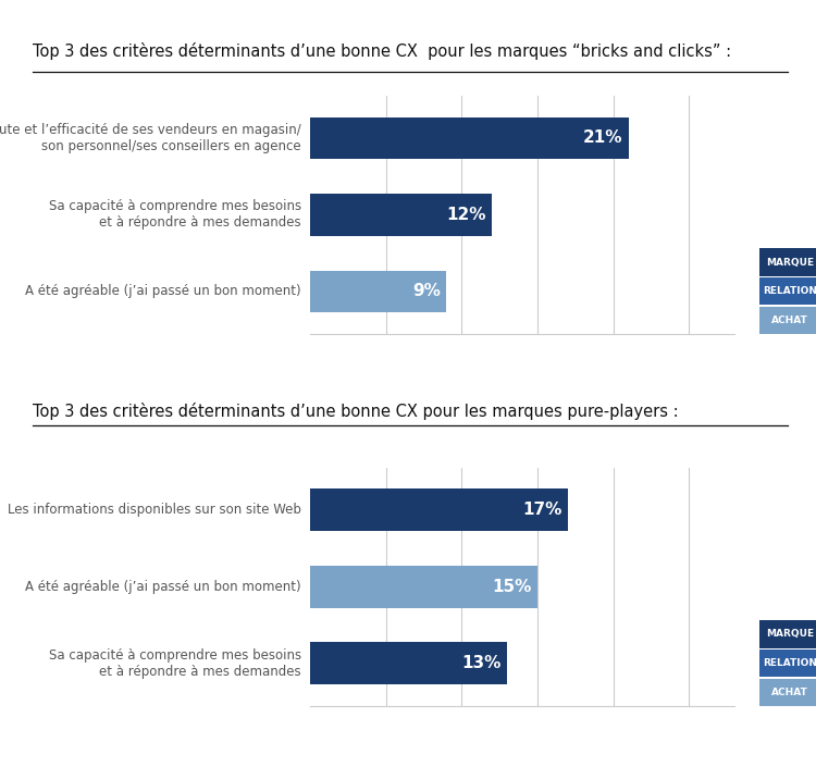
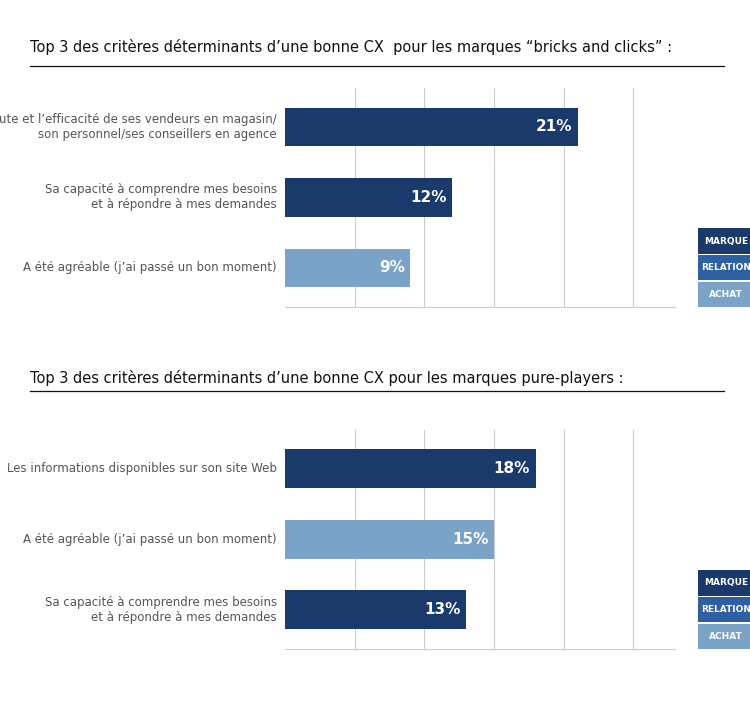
Les informations disponibles sur son site Web: 17% -> 18%
